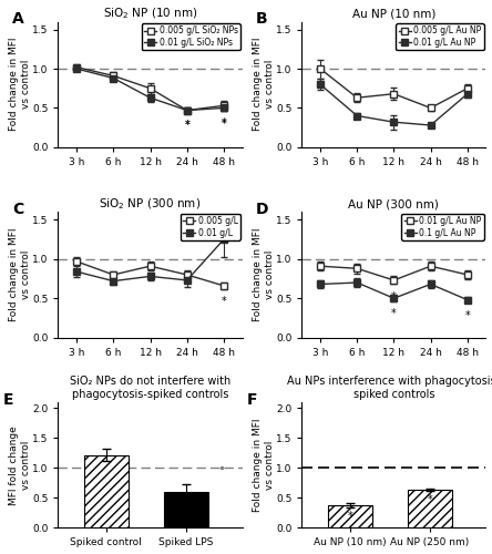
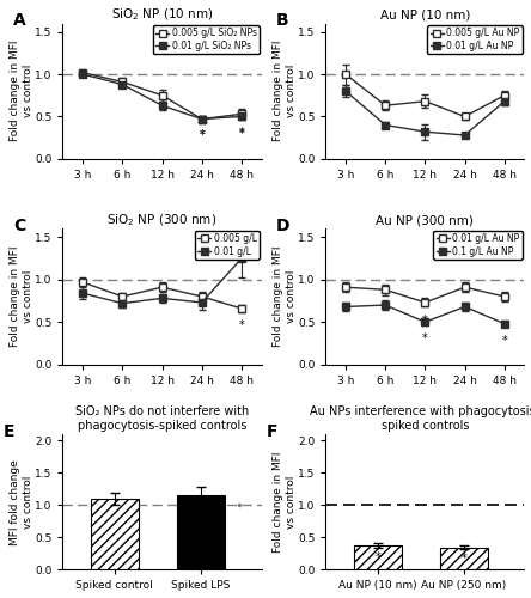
SiO₂ NPs do not interfere with phagocytosis-spiked controls/Spiked control: 1.22 -> 1.10
SiO₂ NPs do not interfere with phagocytosis-spiked controls/Spiked LPS: 0.60 -> 1.15
Au NP (250 nm): 0.64 -> 0.35
